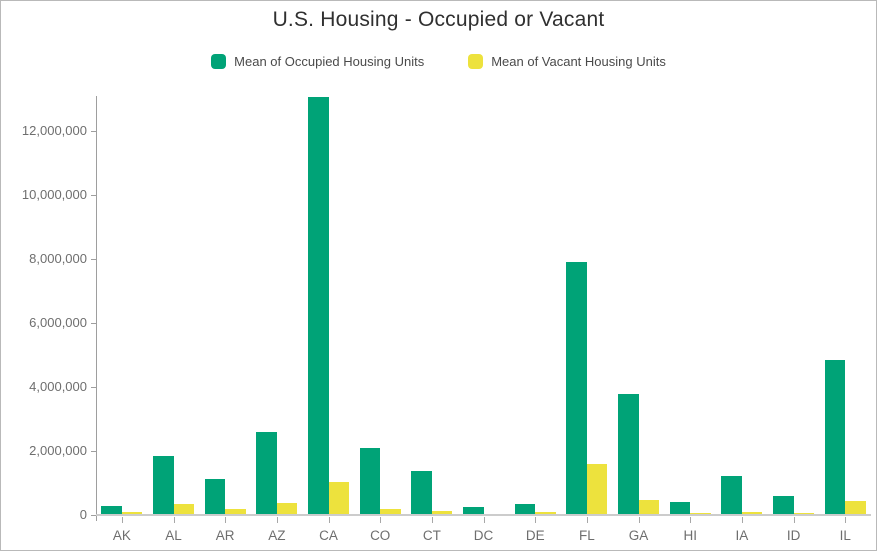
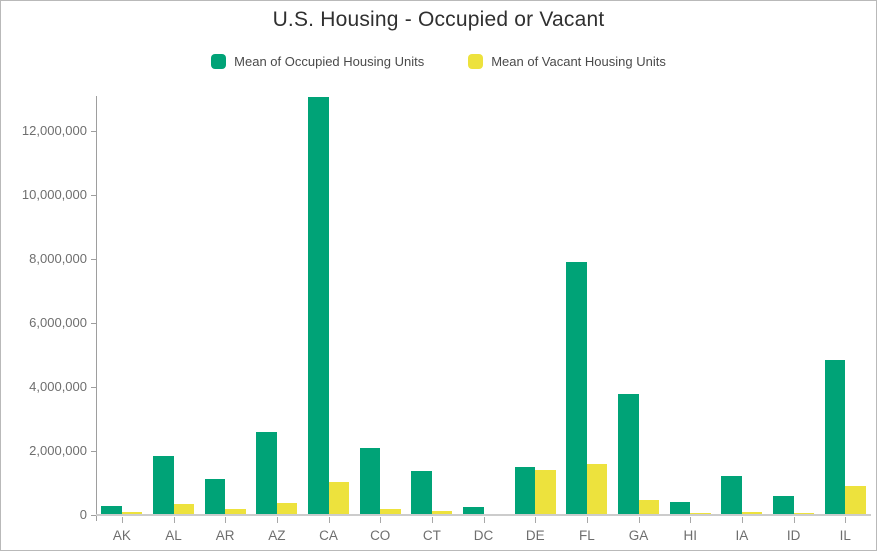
Mean of Occupied Housing Units/DE: 400000 -> 1500000
Mean of Vacant Housing Units/DE: 100000 -> 1400000
Mean of Vacant Housing Units/IL: 400000 -> 900000
